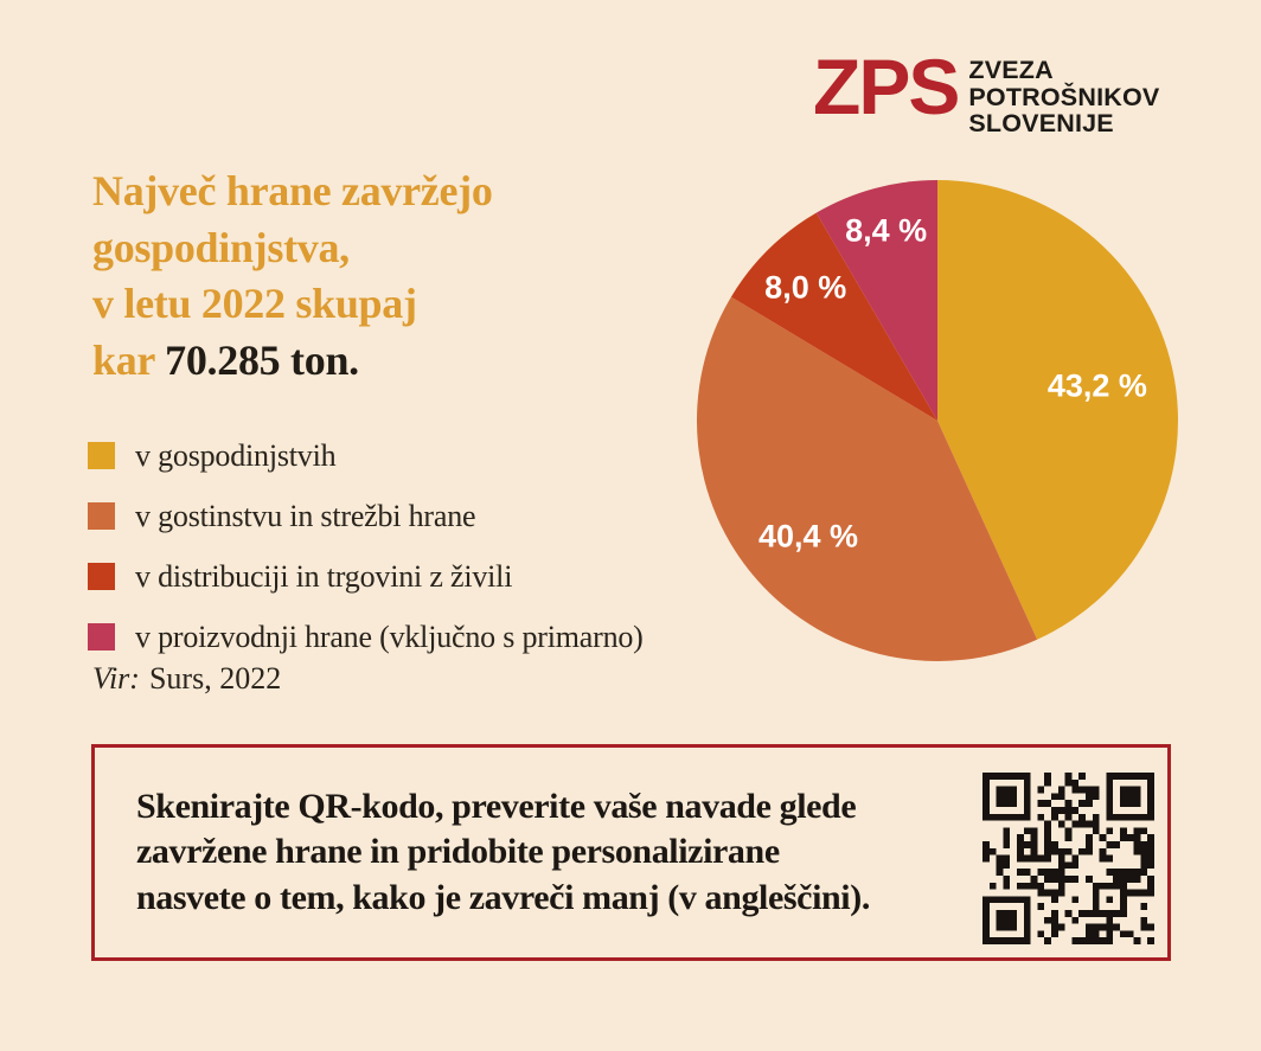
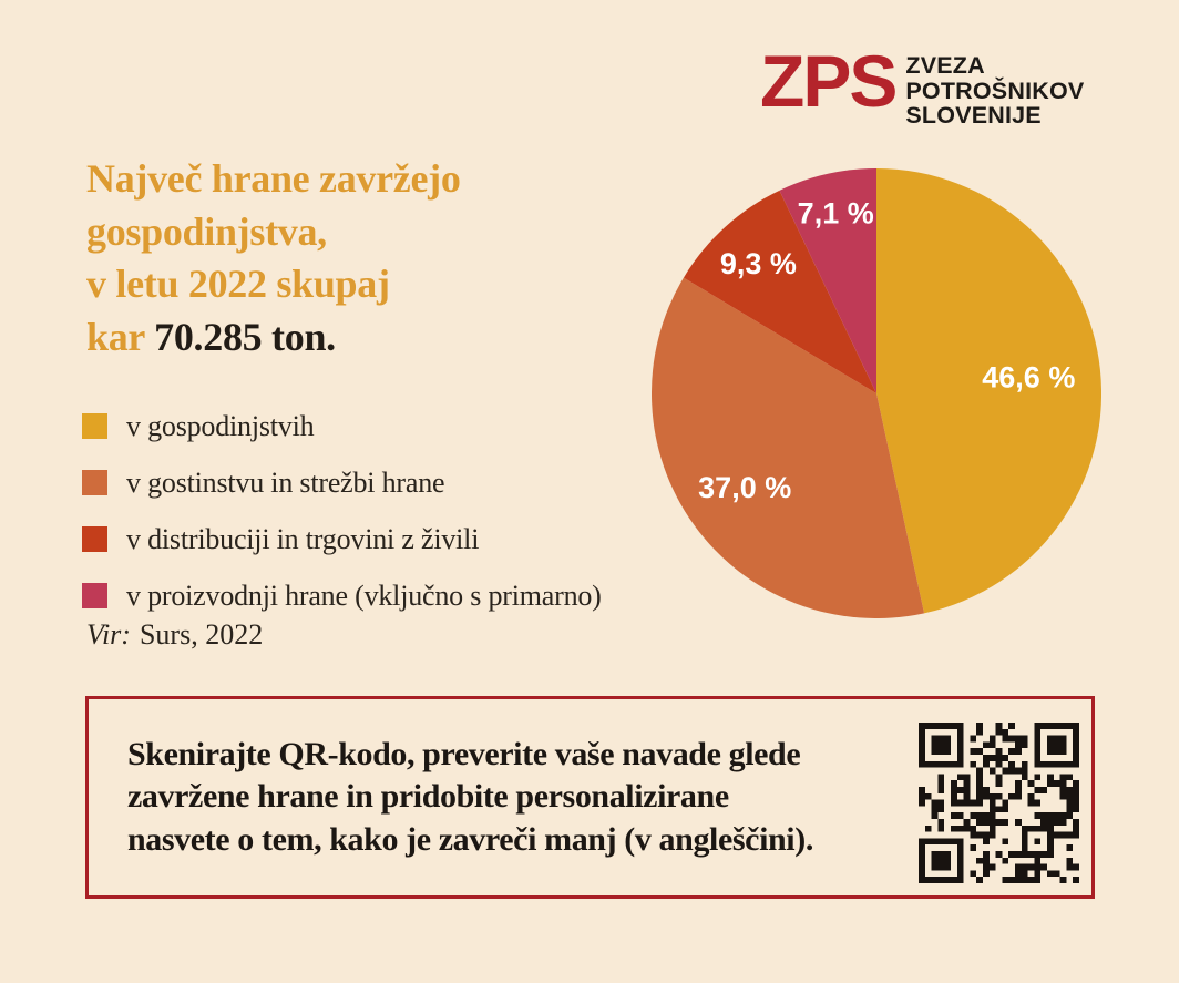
v gospodinjstvih: 43,2 -> 46,6
v gostinstvu in strežbi hrane: 40,4 -> 37,0
v distribuciji in trgovini z živili: 8,0 -> 9,3
v proizvodnji hrane (vključno s primarno): 8,4 -> 7,1
